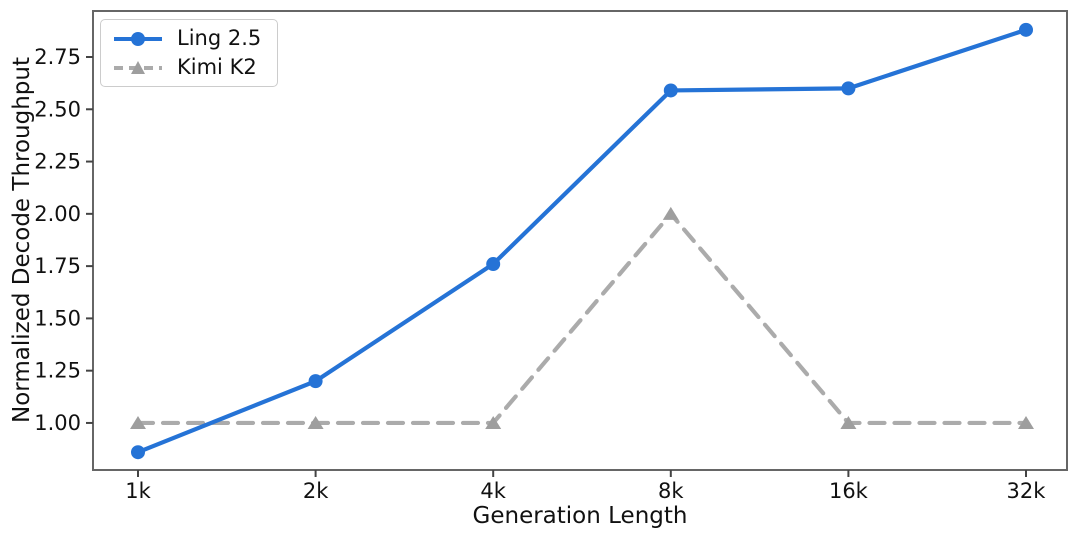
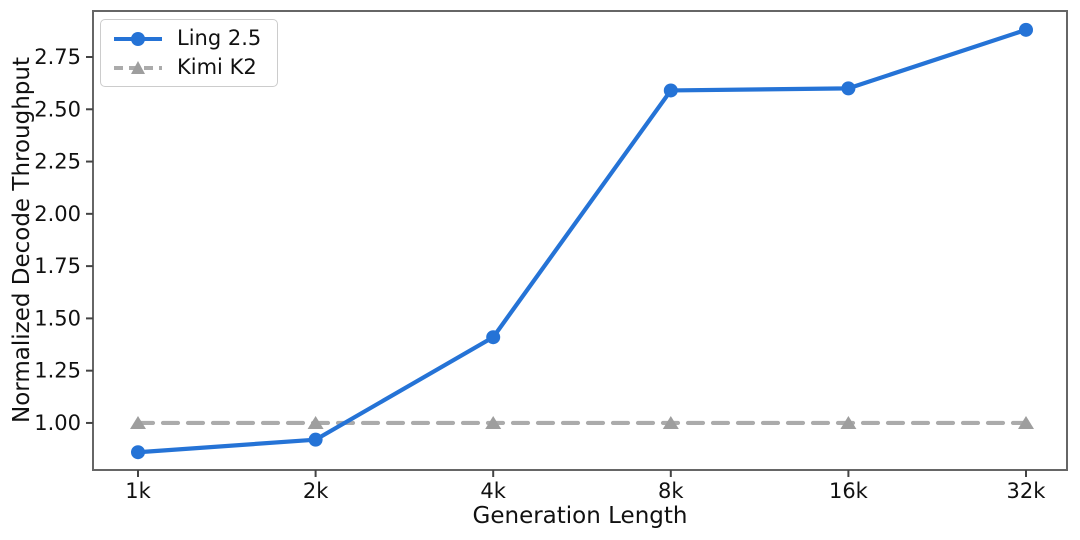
Ling 2.5/2k: 1.20 -> 0.92
Ling 2.5/4k: 1.76 -> 1.41
Kimi K2/8k: 2 -> 1
